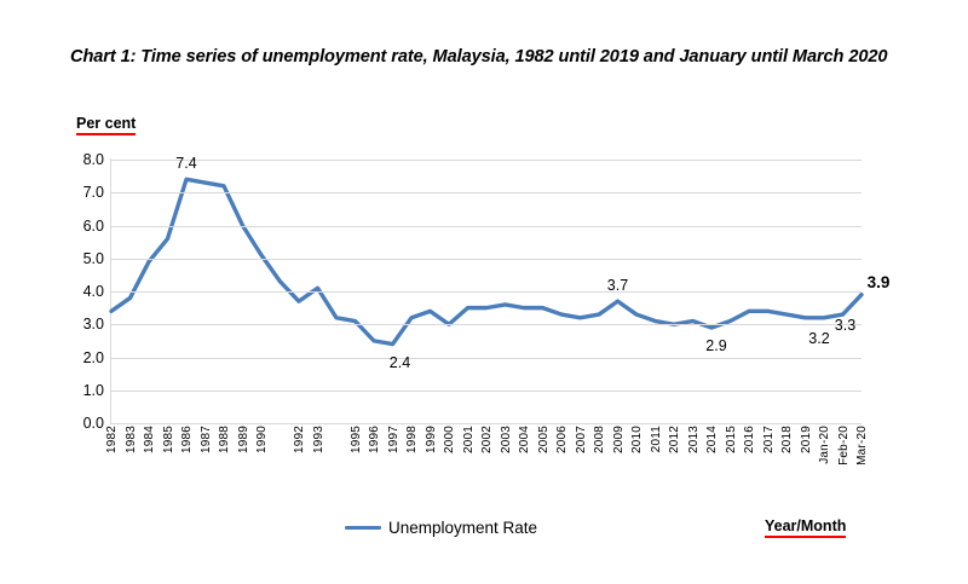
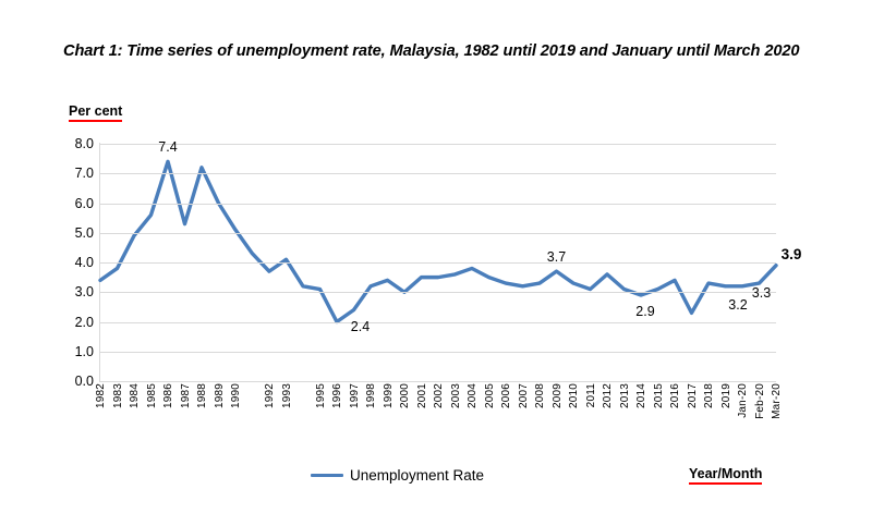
1987: 7.3 -> 5.3
1996: 2.5 -> 2.0
2004: 3.5 -> 3.8
2012: 3.0 -> 3.6
2017: 3.4 -> 2.3
